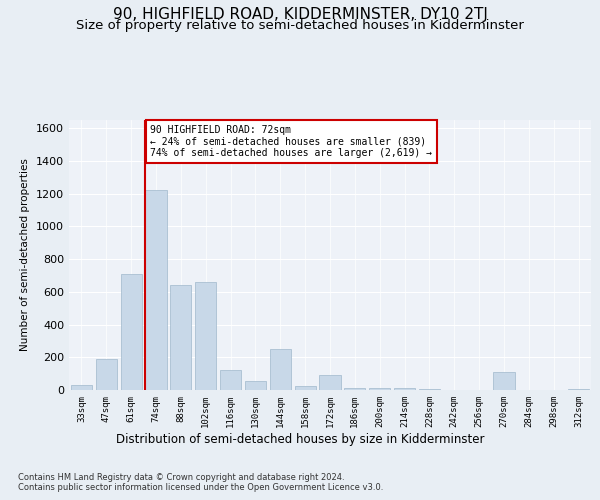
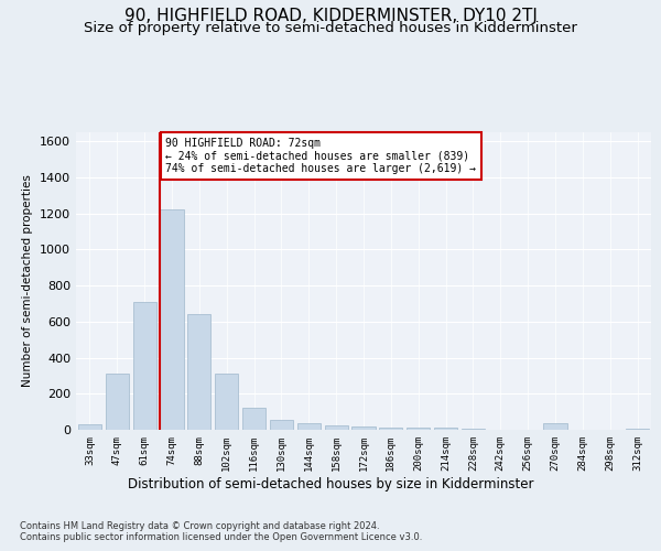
47sqm: 190 -> 310
102sqm: 660 -> 310
144sqm: 250 -> 40
172sqm: 90 -> 20
270sqm: 110 -> 40
